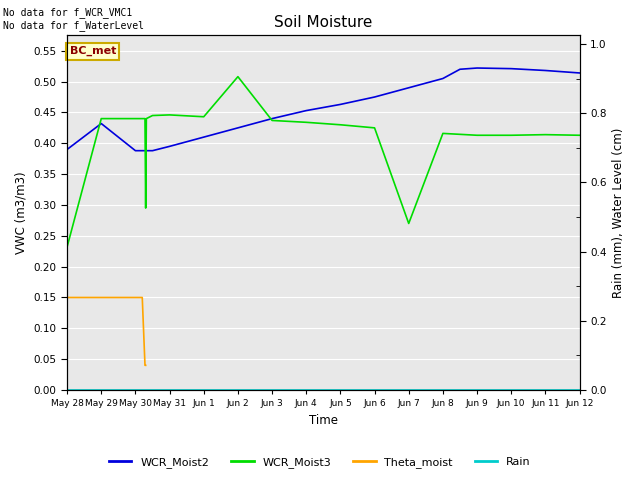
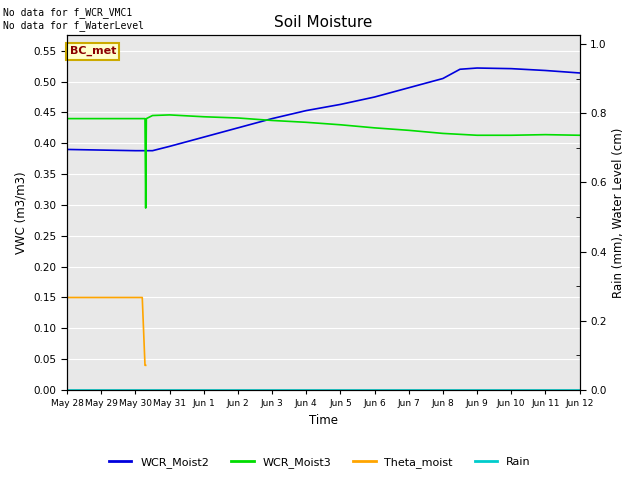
WCR_Moist3/May 28: 0.232 -> 0.440
WCR_Moist2/May 29: 0.432 -> 0.389
WCR_Moist3/Jun 2: 0.508 -> 0.441
WCR_Moist3/Jun 7: 0.270 -> 0.421
